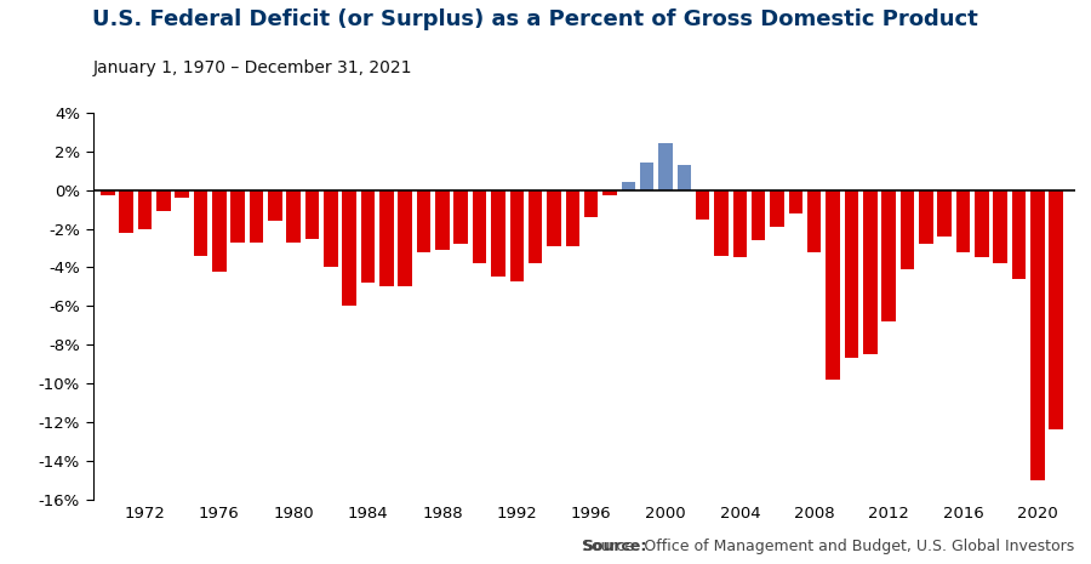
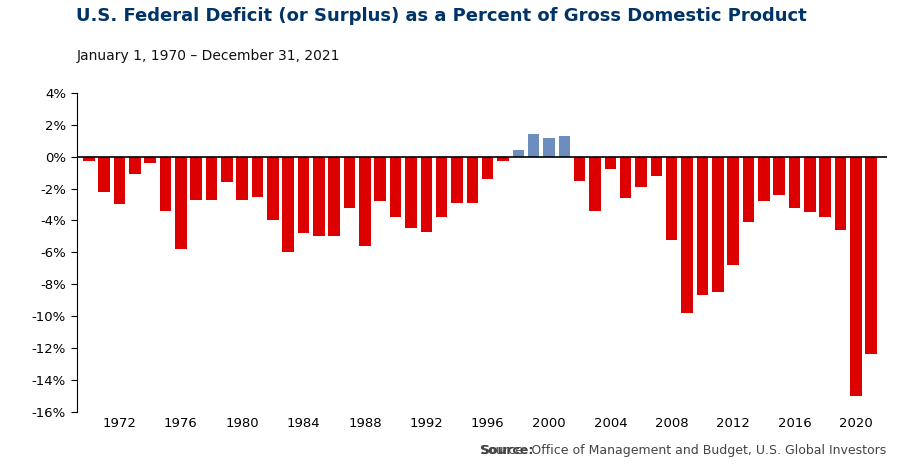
1972: -2.0% -> -3.0%
1976: -4.2% -> -5.8%
1988: -3.1% -> -5.6%
2000: 2.4% -> 1.2%
2004: -3.5% -> -0.8%
2008: -3.2% -> -5.2%
